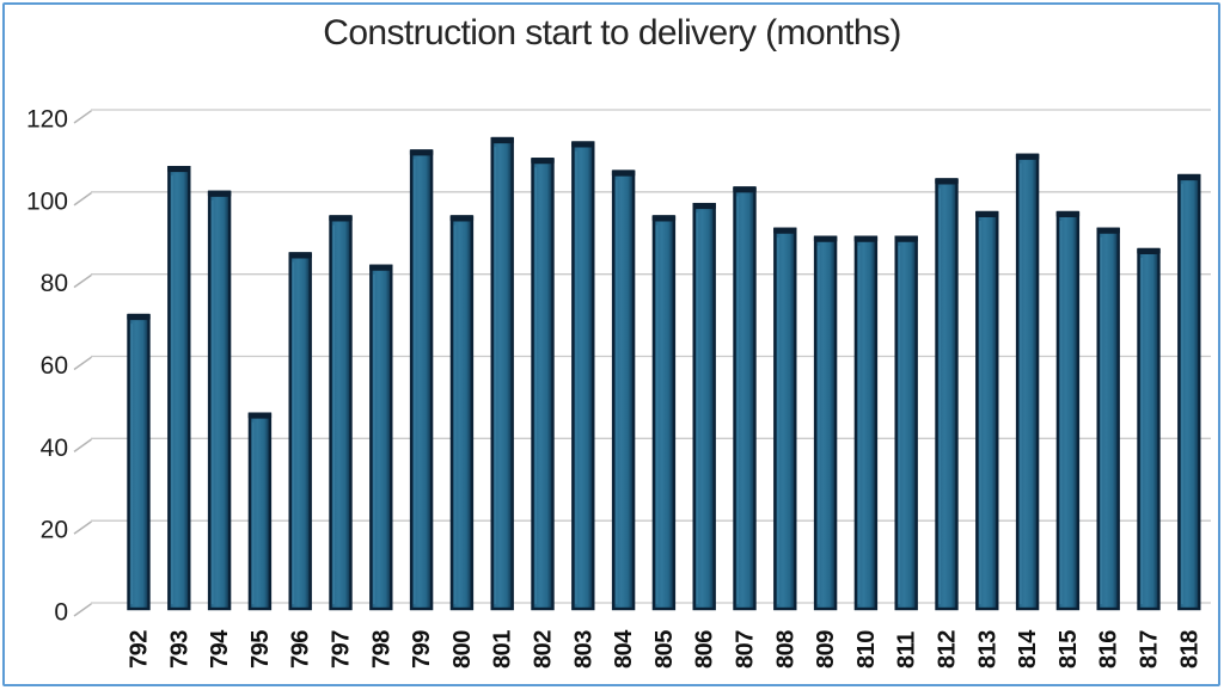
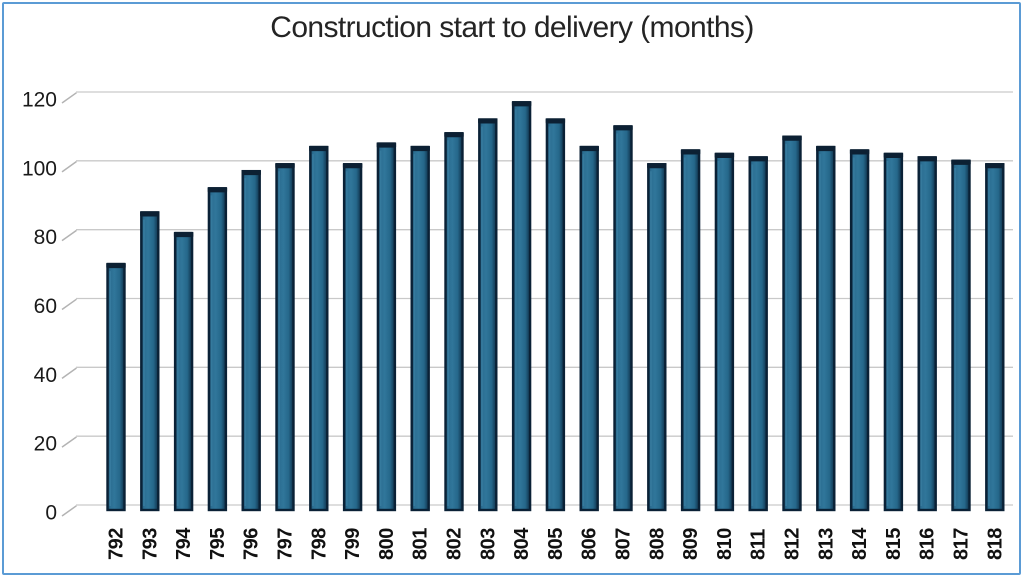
793: 106 -> 85
794: 100 -> 79
795: 46 -> 92
796: 85 -> 97
797: 94 -> 99
798: 82 -> 104
799: 110 -> 99
800: 94 -> 105
801: 113 -> 104
804: 105 -> 117
805: 94 -> 112
806: 97 -> 104
807: 101 -> 110
808: 91 -> 99
809: 89 -> 103
810: 89 -> 102
811: 89 -> 101
812: 103 -> 107
813: 95 -> 104
814: 109 -> 103
815: 95 -> 102
816: 91 -> 101
817: 86 -> 100
818: 104 -> 99
